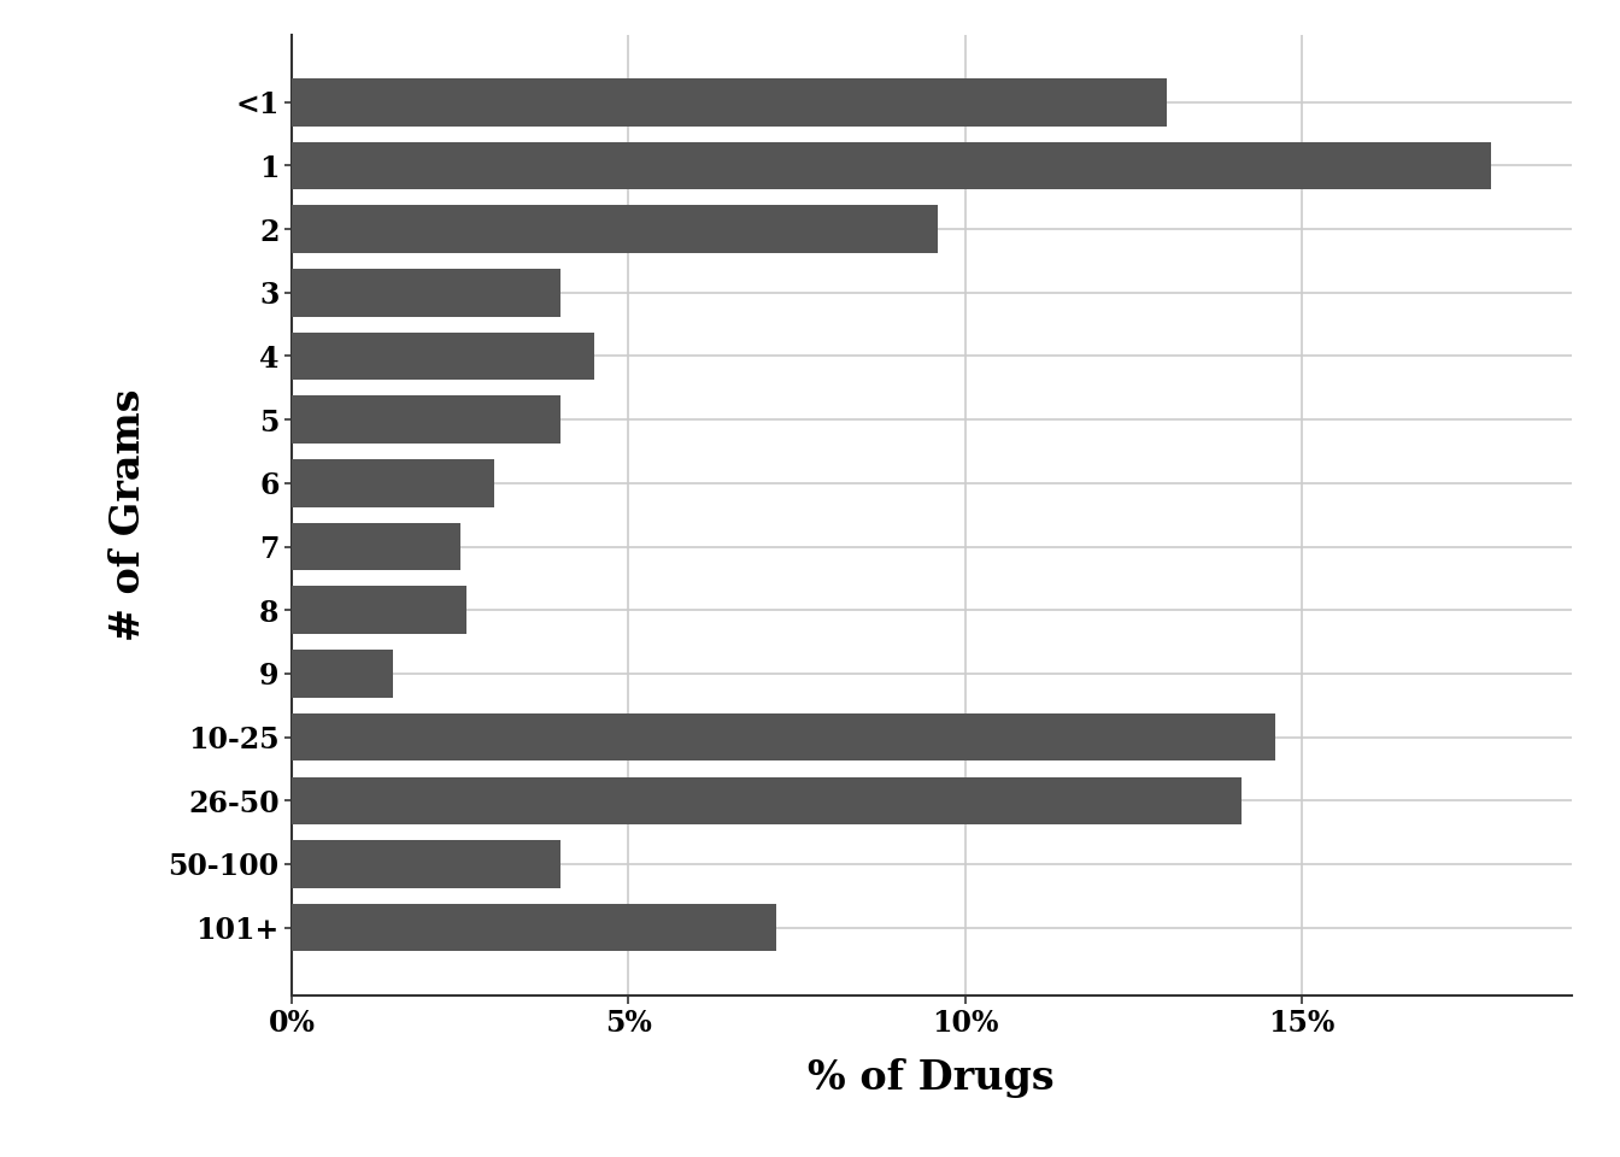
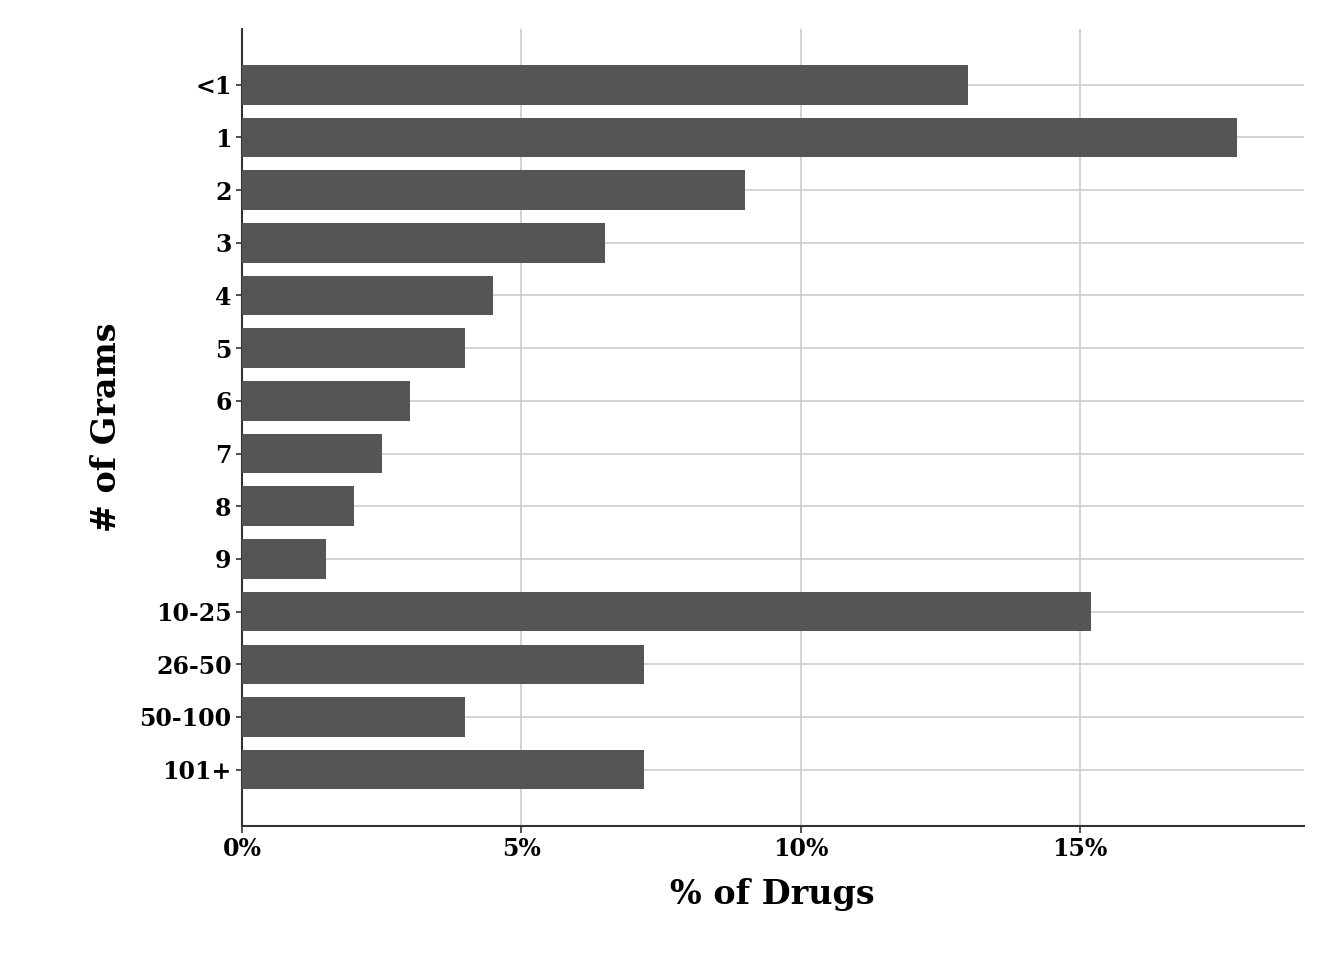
2: 9.6% -> 9.0%
3: 4.0% -> 6.5%
8: 2.6% -> 2.0%
10-25: 14.6% -> 15.2%
26-50: 14.1% -> 7.2%
